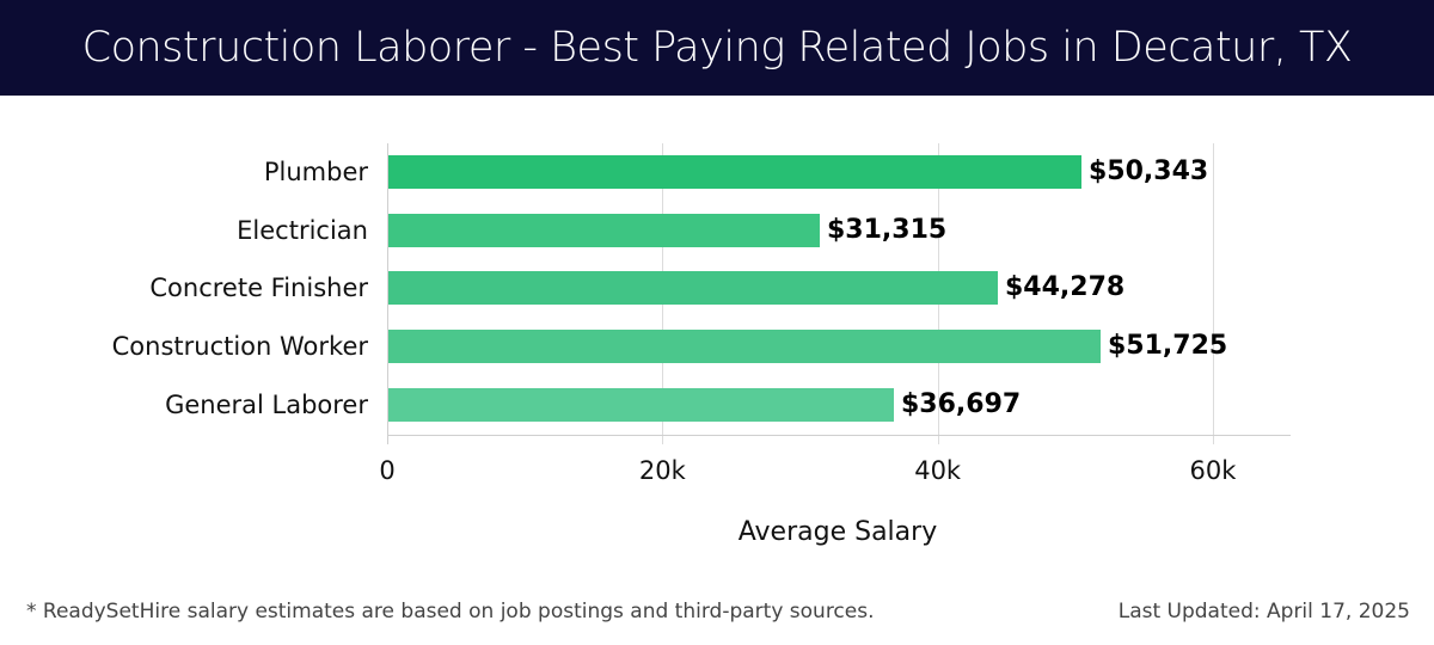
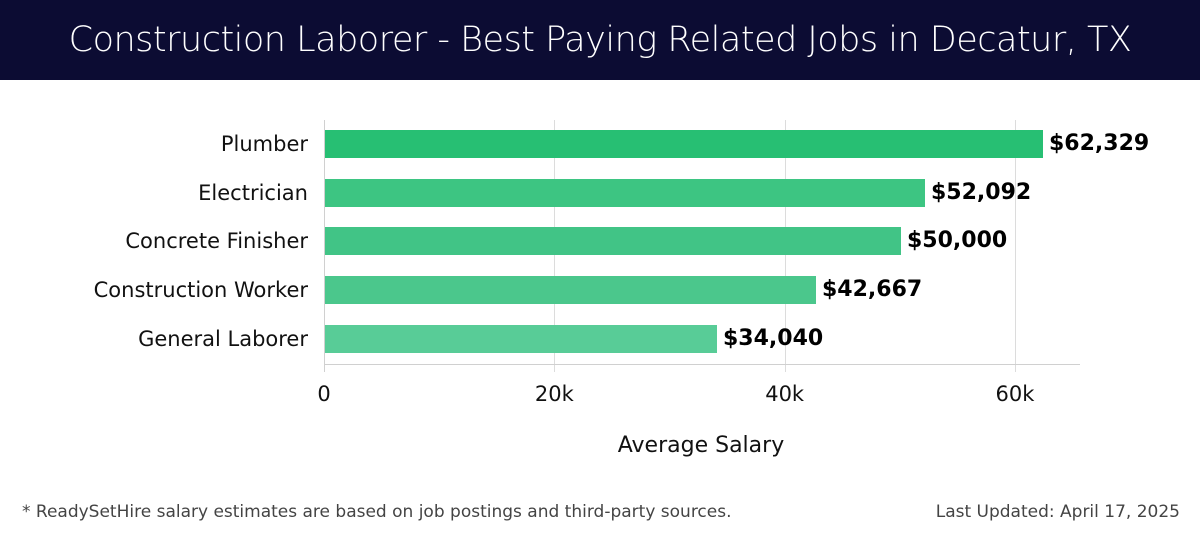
Plumber: $50,343 -> $62,329
Electrician: $31,315 -> $52,092
Concrete Finisher: $44,278 -> $50,000
Construction Worker: $51,725 -> $42,667
General Laborer: $36,697 -> $34,040
